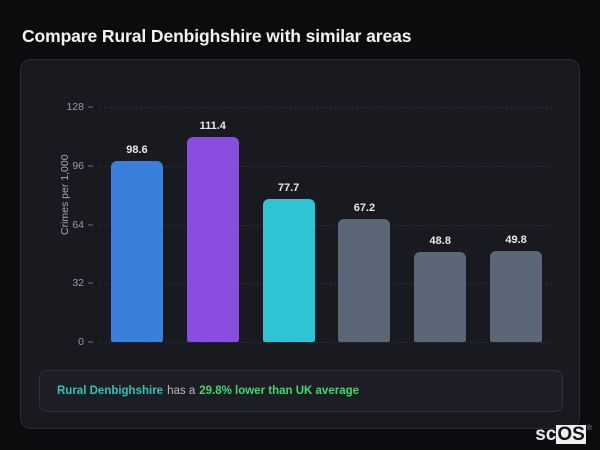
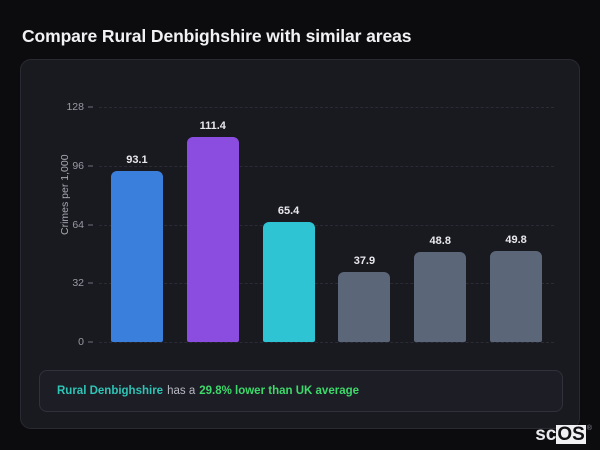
UK Average: 98.6 -> 93.1
Rural Denb...: 77.7 -> 65.4
Rural Uttl...: 67.2 -> 37.9
